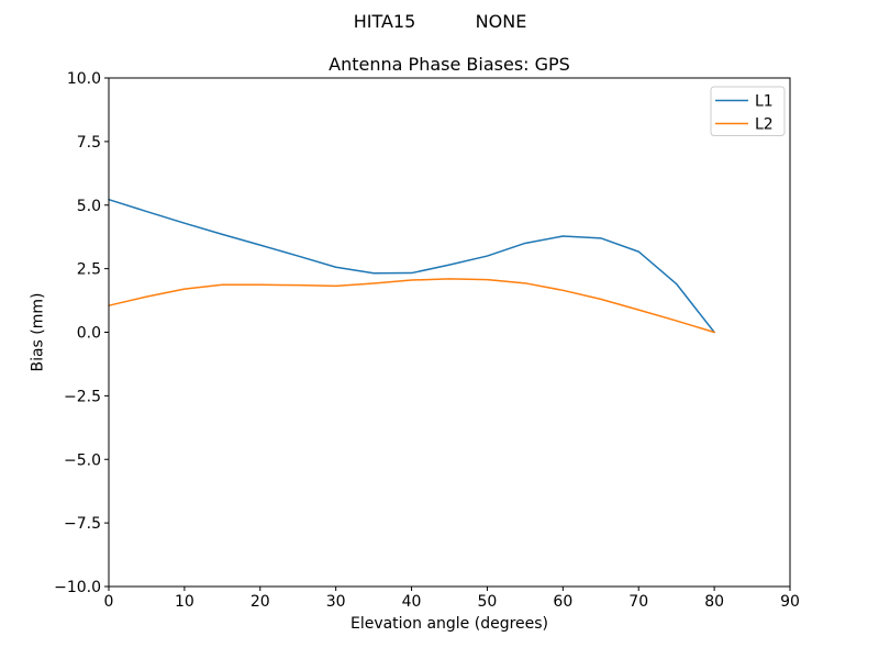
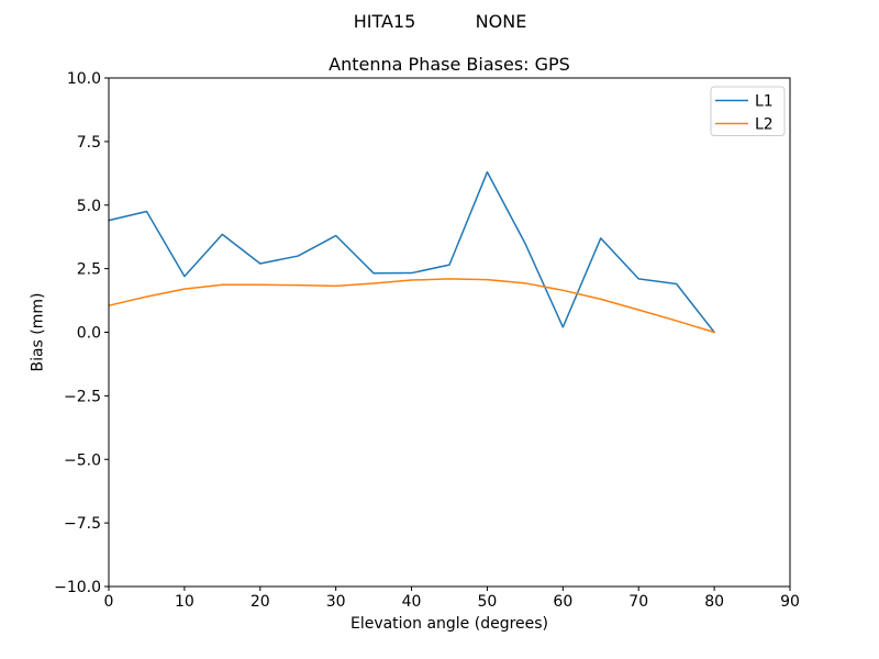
L1/0: 5.2 -> 4.4
L1/10: 4.3 -> 2.2
L1/20: 3.4 -> 2.7
L1/30: 2.6 -> 3.8
L1/50: 3.0 -> 6.3
L1/60: 3.8 -> 0.2
L1/70: 3.2 -> 2.1
